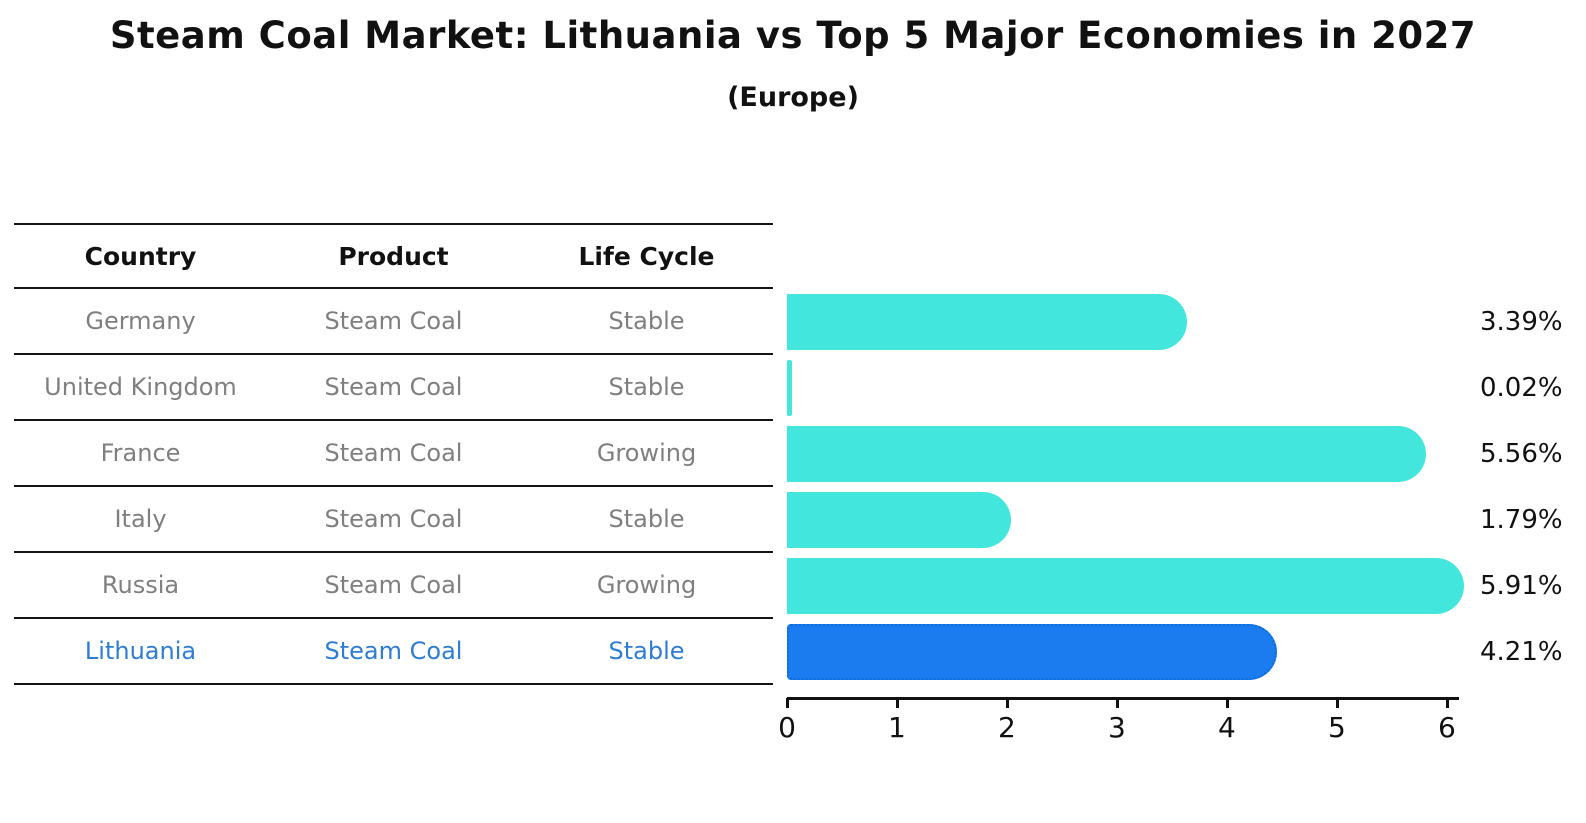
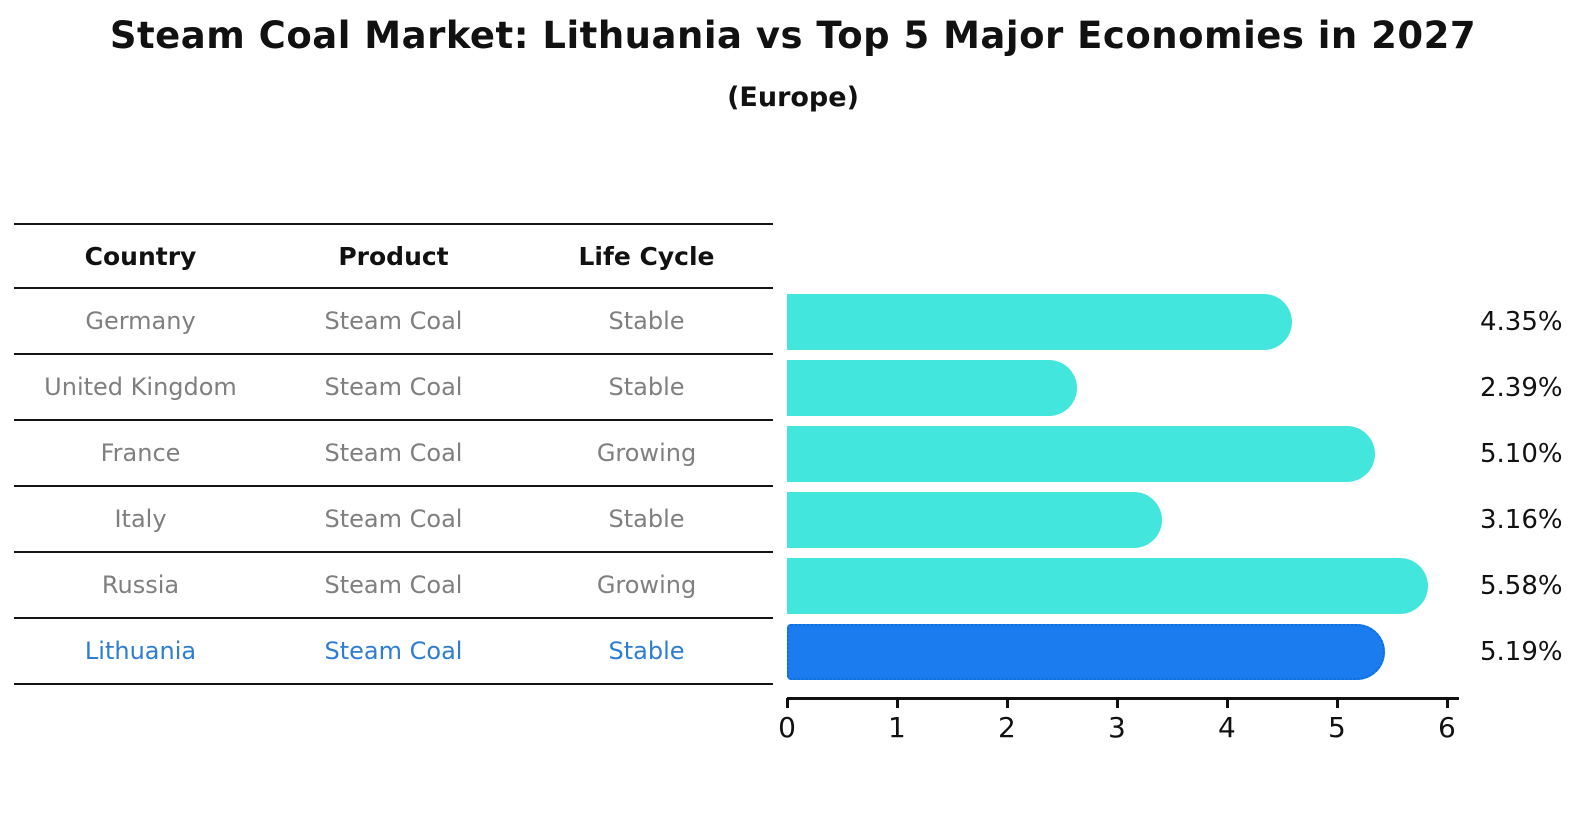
Germany: 3.39% -> 4.35%
United Kingdom: 0.02% -> 2.39%
France: 5.56% -> 5.10%
Italy: 1.79% -> 3.16%
Russia: 5.91% -> 5.58%
Lithuania: 4.21% -> 5.19%
